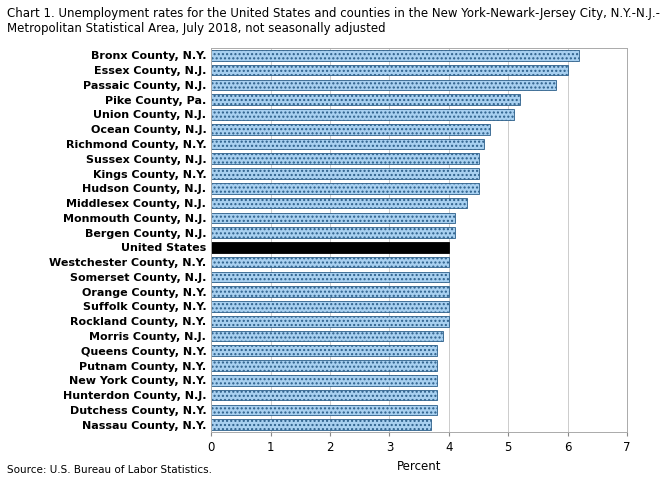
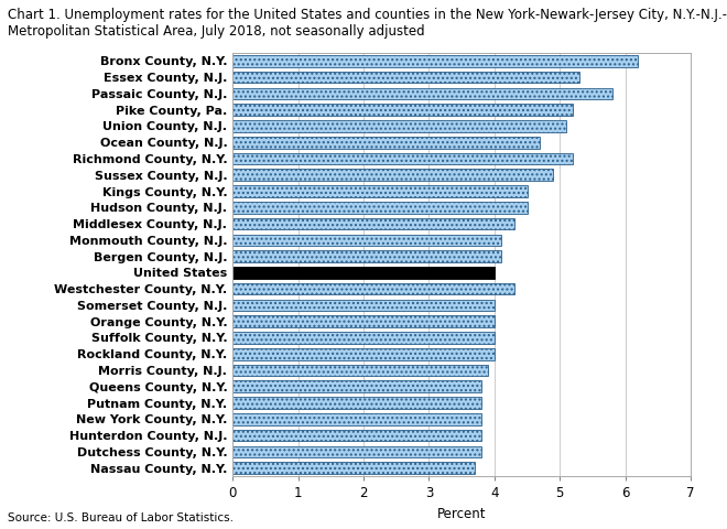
Essex County, N.J.: 6.0 -> 5.3
Richmond County, N.Y.: 4.6 -> 5.2
Sussex County, N.J.: 4.5 -> 4.9
Westchester County, N.Y.: 4.0 -> 4.3
